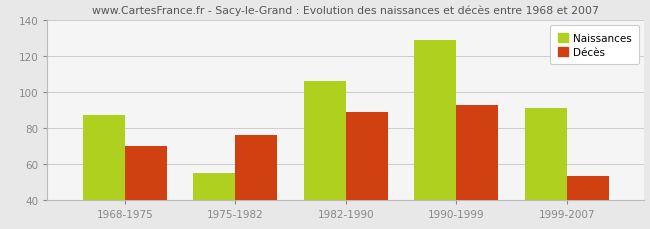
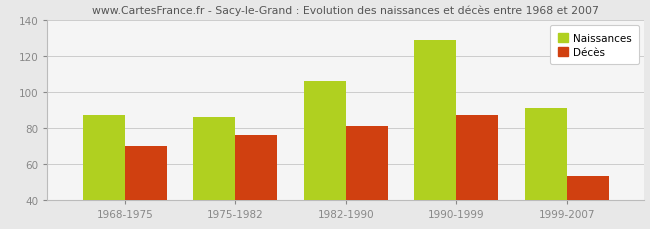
Naissances/1975-1982: 55 -> 86
Décès/1982-1990: 89 -> 81
Décès/1990-1999: 93 -> 87
